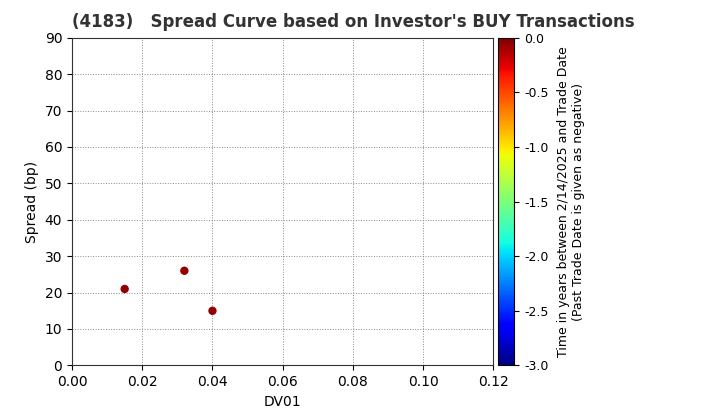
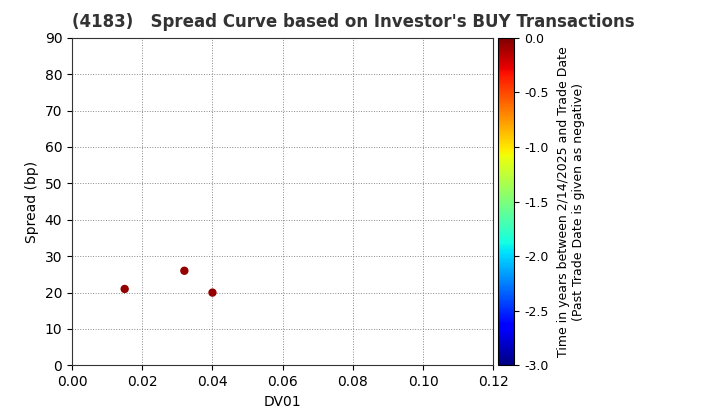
0.04: 15 -> 20
